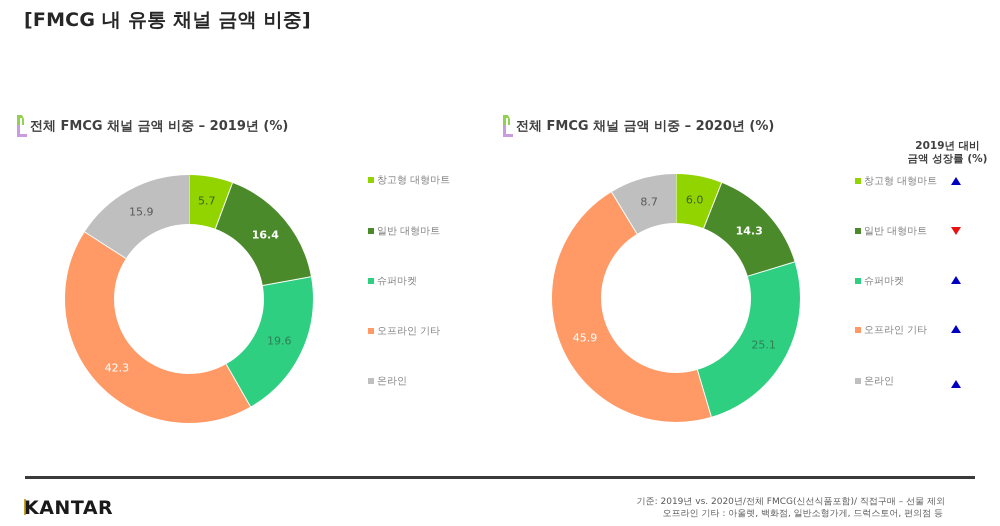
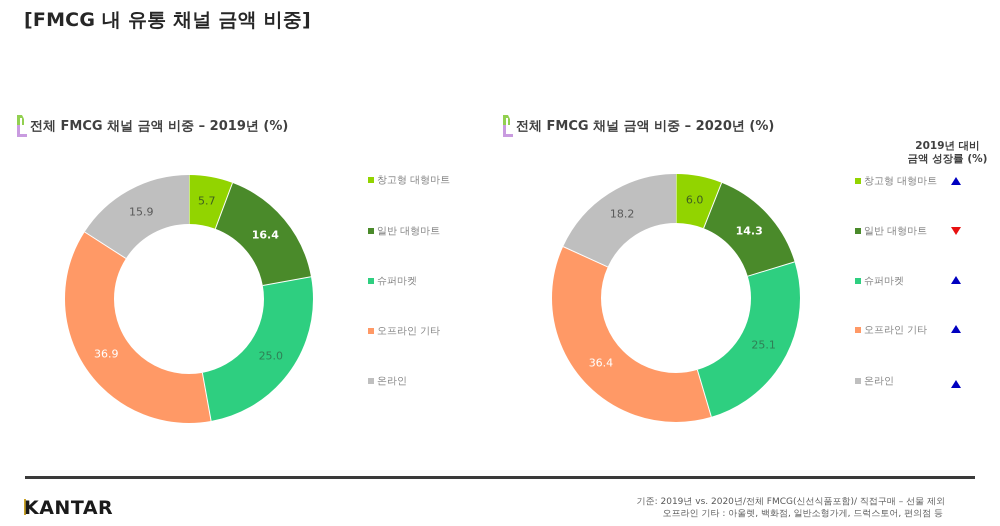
전체 FMCG 채널 금액 비중 – 2019년 (%)/슈퍼마켓: 19.6 -> 25.0
전체 FMCG 채널 금액 비중 – 2019년 (%)/오프라인 기타: 42.3 -> 36.9
전체 FMCG 채널 금액 비중 – 2020년 (%)/오프라인 기타: 45.9 -> 36.4
전체 FMCG 채널 금액 비중 – 2020년 (%)/온라인: 8.7 -> 18.2
